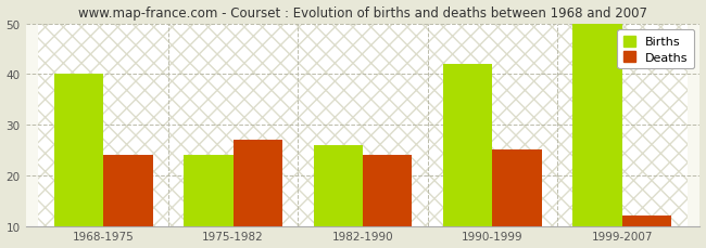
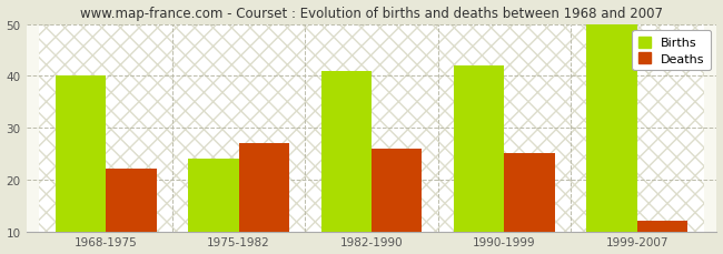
Deaths/1968-1975: 24 -> 22
Births/1982-1990: 26 -> 41
Deaths/1982-1990: 24 -> 26
